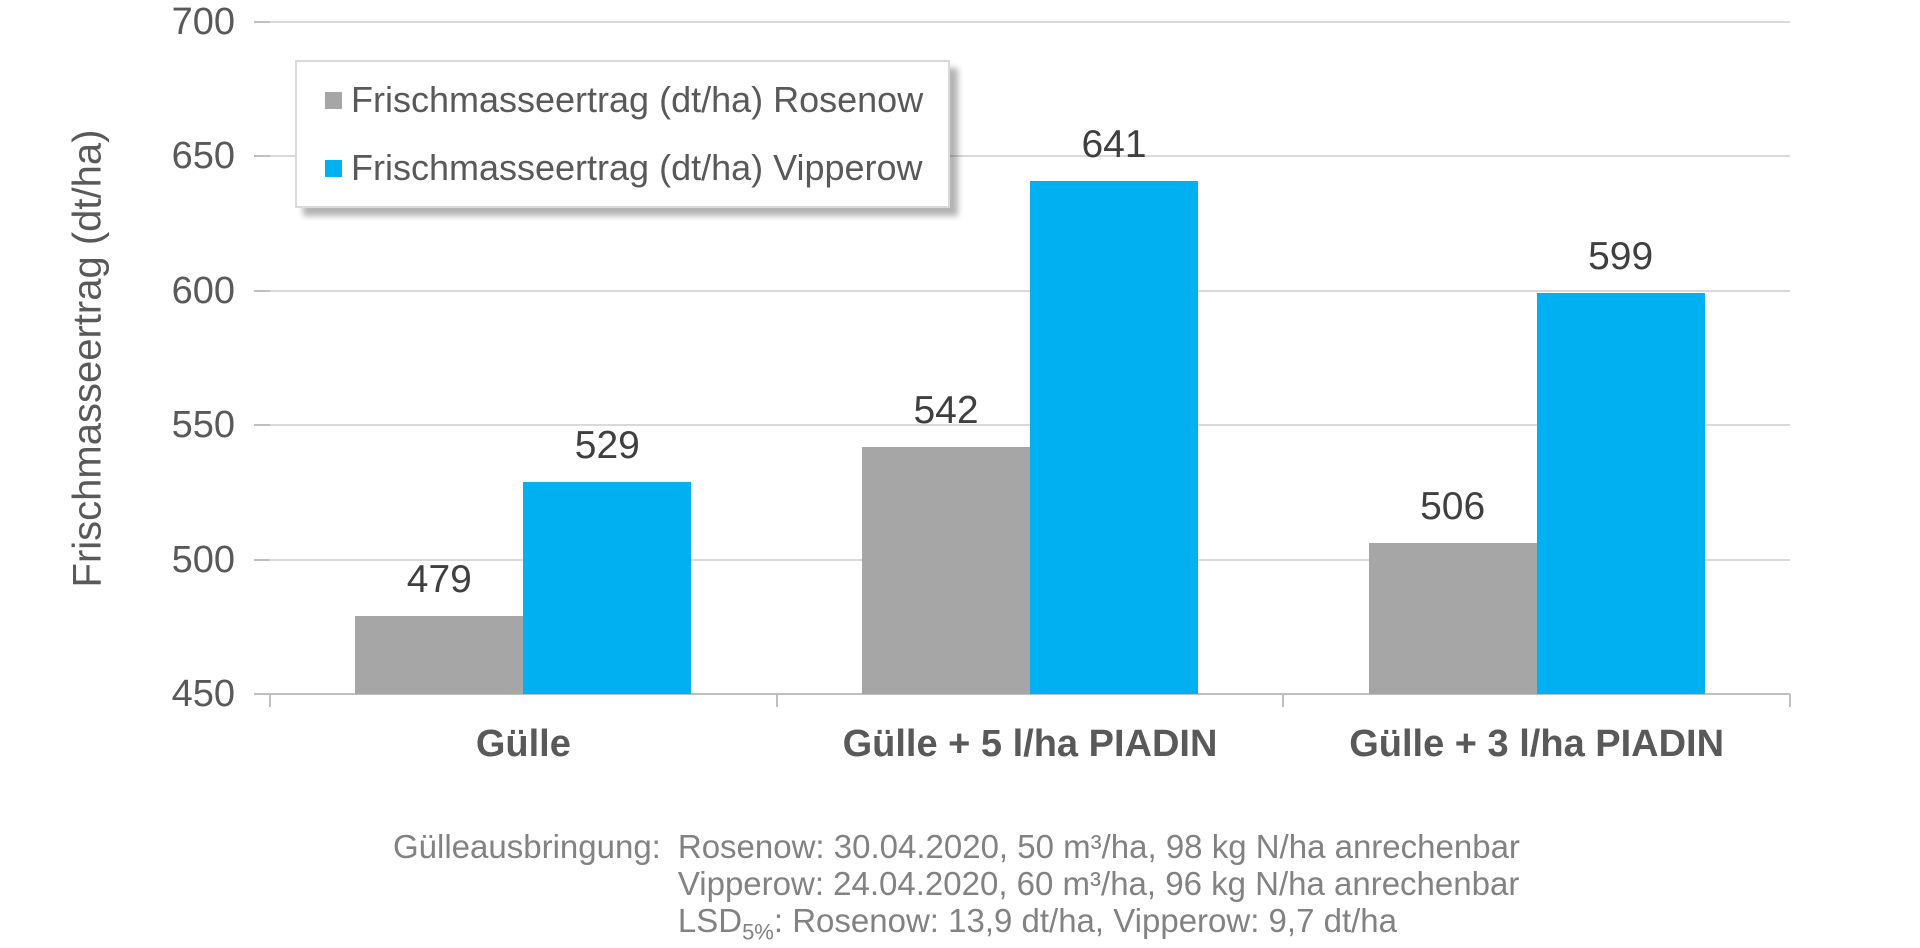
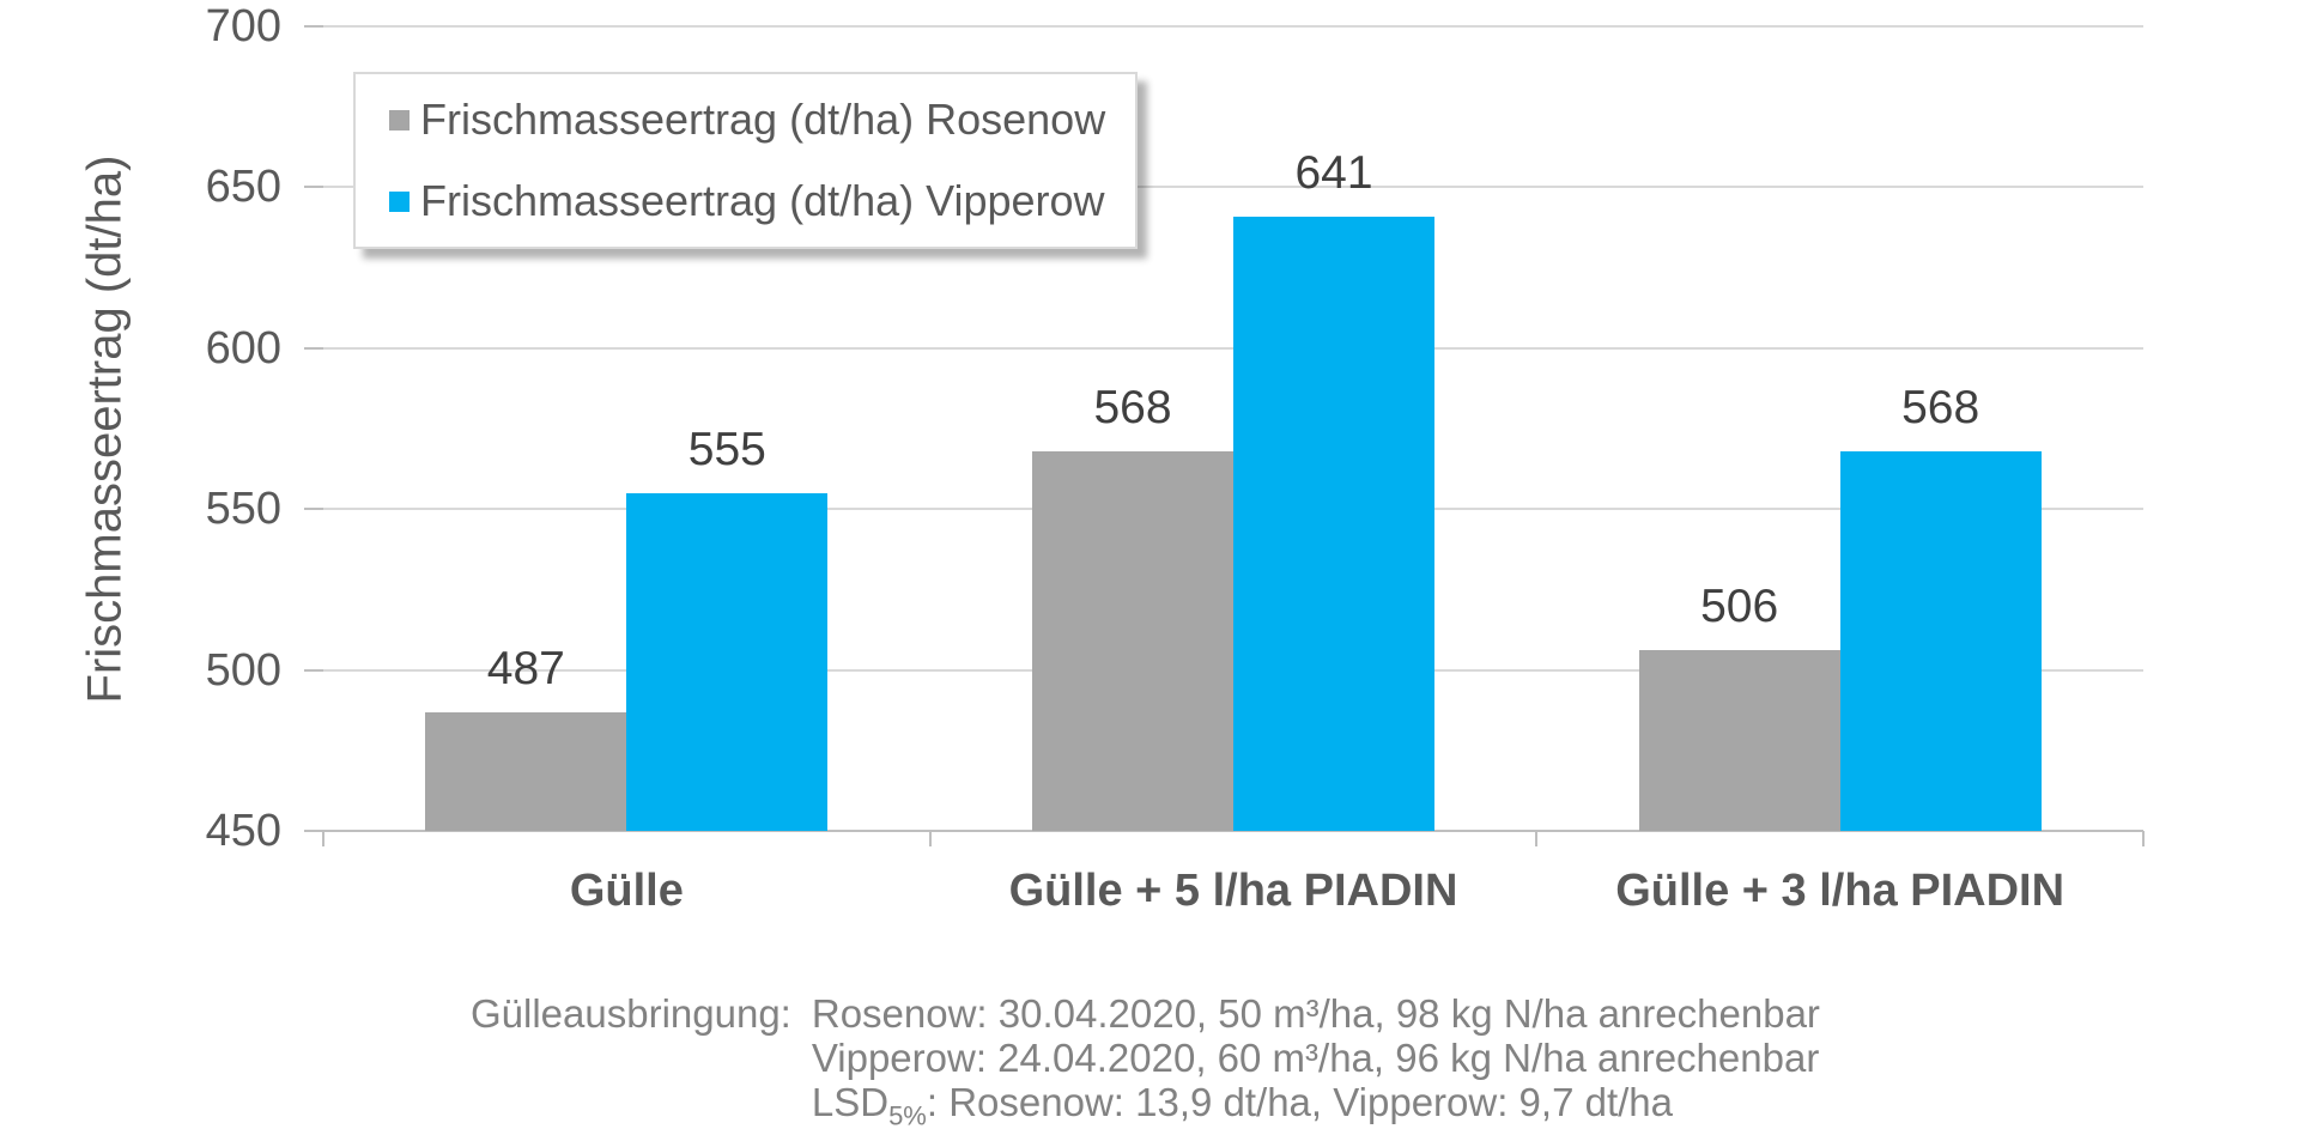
Frischmasseertrag (dt/ha) Rosenow/Gülle: 479 -> 487
Frischmasseertrag (dt/ha) Vipperow/Gülle: 529 -> 555
Frischmasseertrag (dt/ha) Rosenow/Gülle + 5 l/ha PIADIN: 542 -> 568
Frischmasseertrag (dt/ha) Vipperow/Gülle + 3 l/ha PIADIN: 599 -> 568
